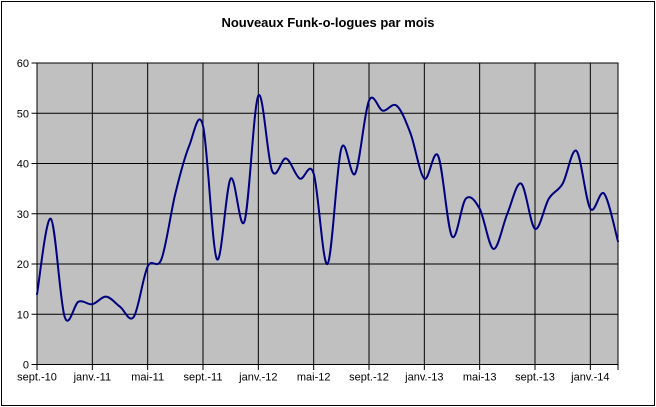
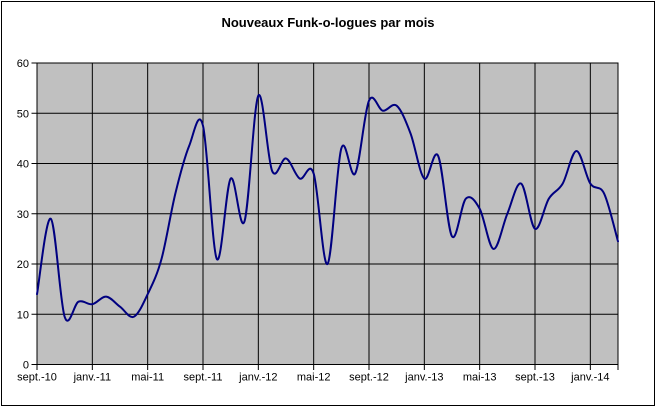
mai-11: 20 -> 14
janv.-14: 31 -> 36
